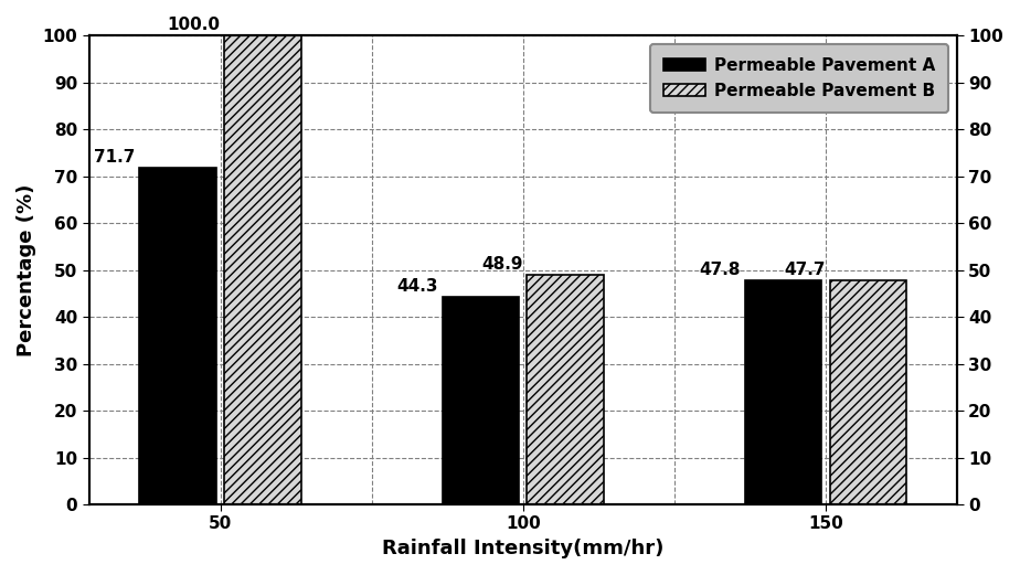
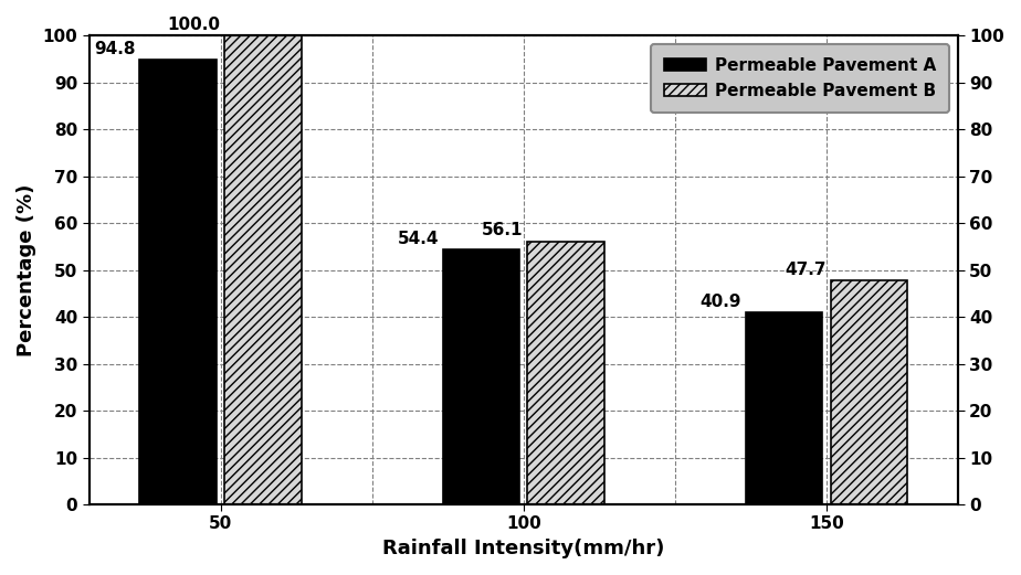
Permeable Pavement A/50: 71.7 -> 94.8
Permeable Pavement A/100: 44.3 -> 54.4
Permeable Pavement B/100: 48.9 -> 56.1
Permeable Pavement A/150: 47.8 -> 40.9
